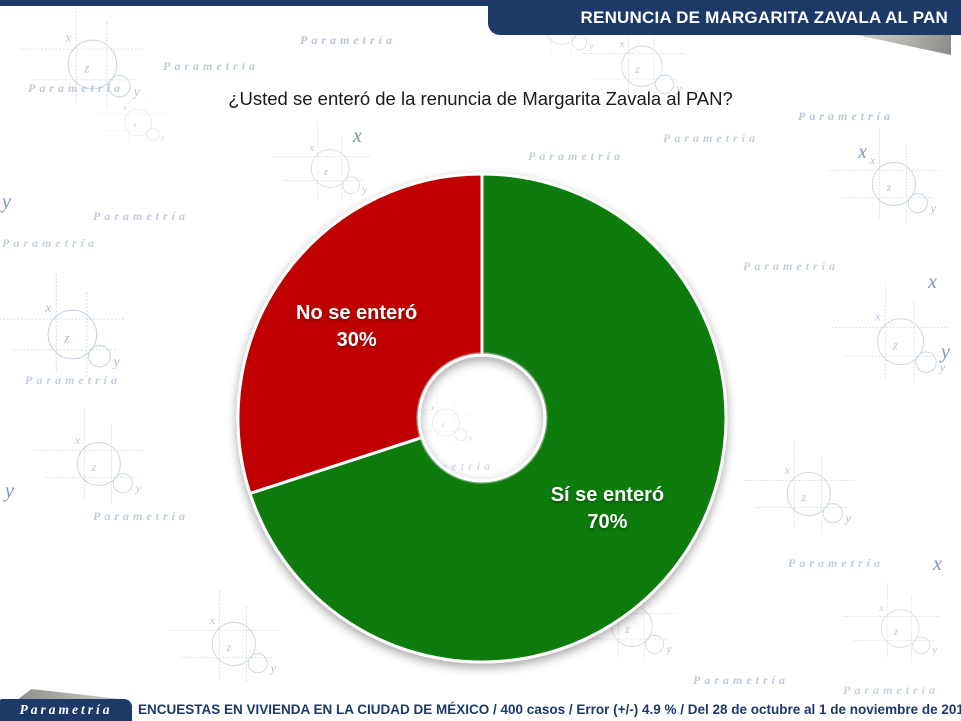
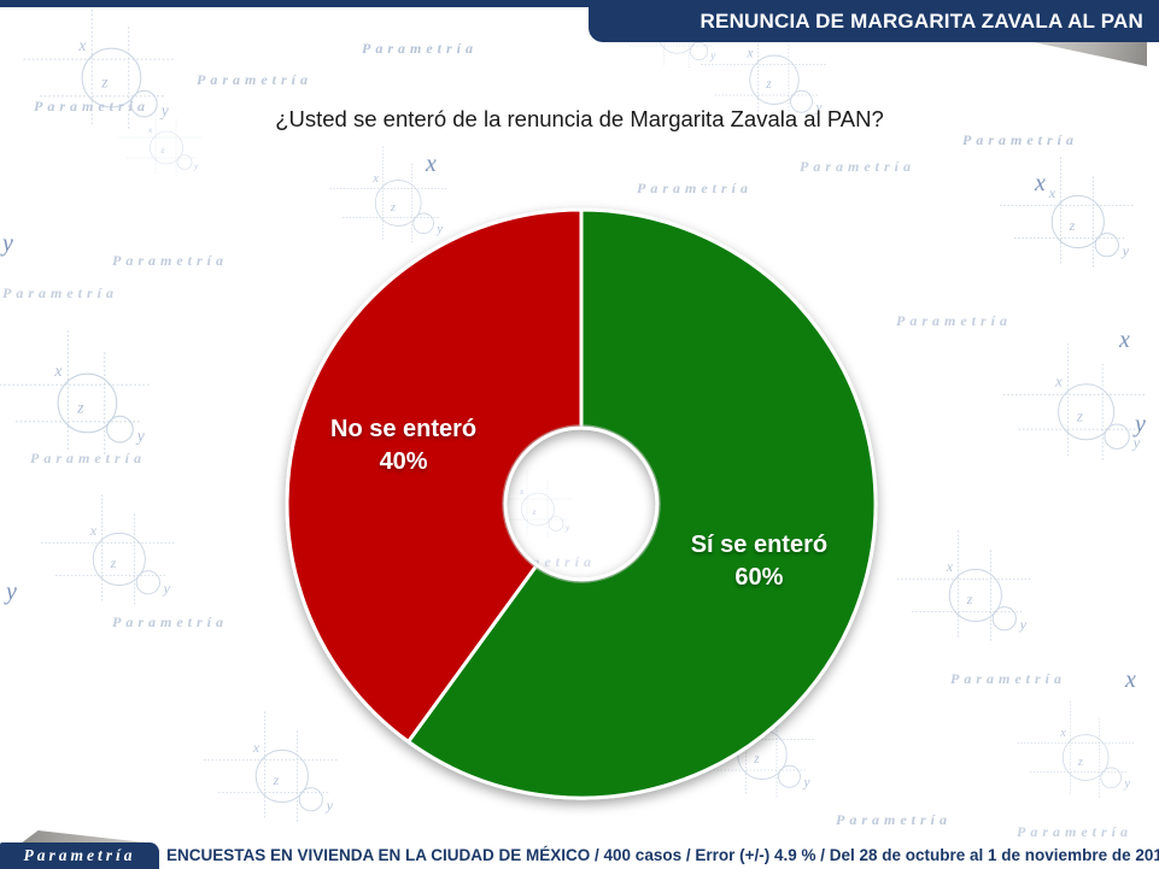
Sí se enteró: 70% -> 60%
No se enteró: 30% -> 40%
